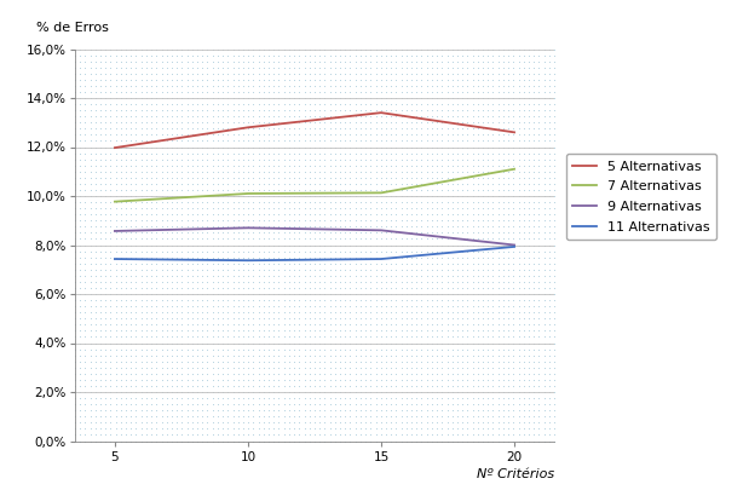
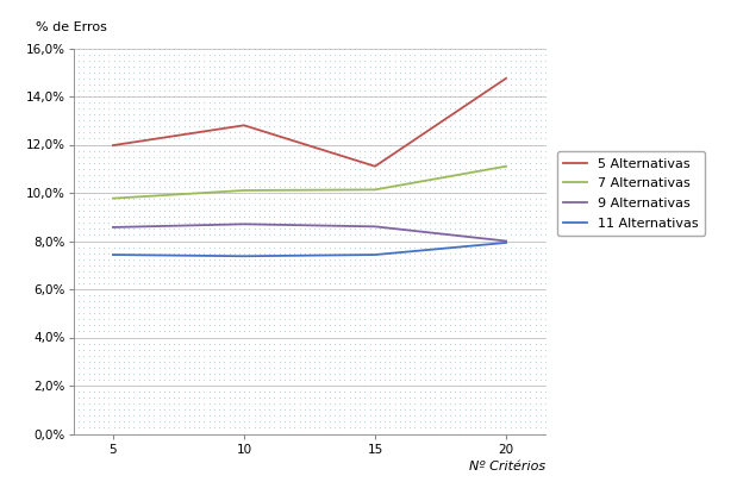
5 Alternativas/15: 13,40% -> 11,10%
5 Alternativas/20: 12,60% -> 14,75%
